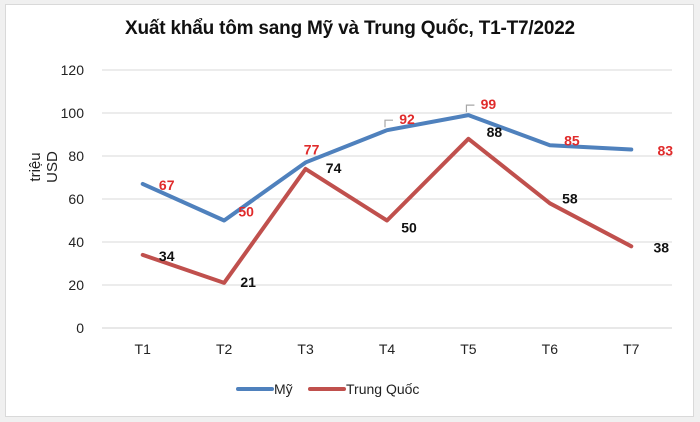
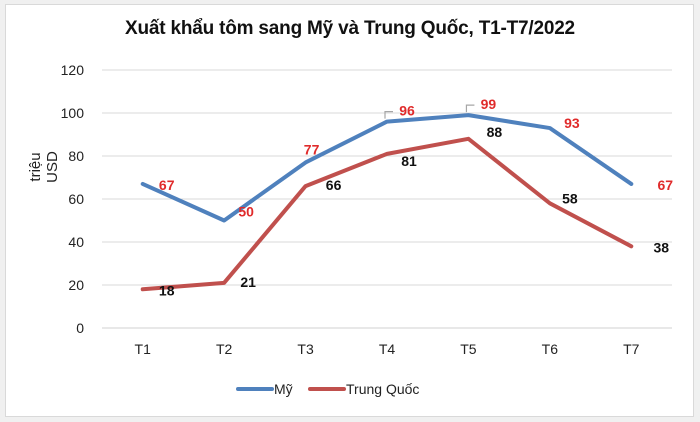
Trung Quốc/T1: 34 -> 18
Trung Quốc/T3: 74 -> 66
Mỹ/T4: 92 -> 96
Trung Quốc/T4: 50 -> 81
Mỹ/T6: 85 -> 93
Mỹ/T7: 83 -> 67
